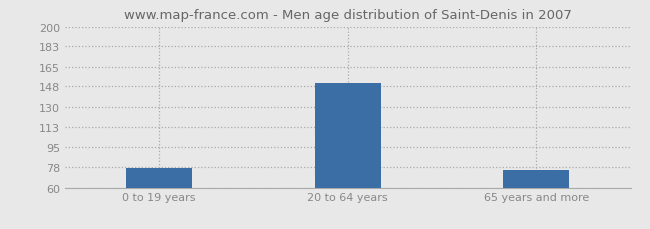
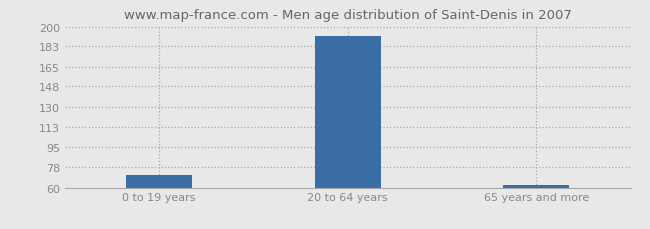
0 to 19 years: 77 -> 71
20 to 64 years: 151 -> 192
65 years and more: 75 -> 62
